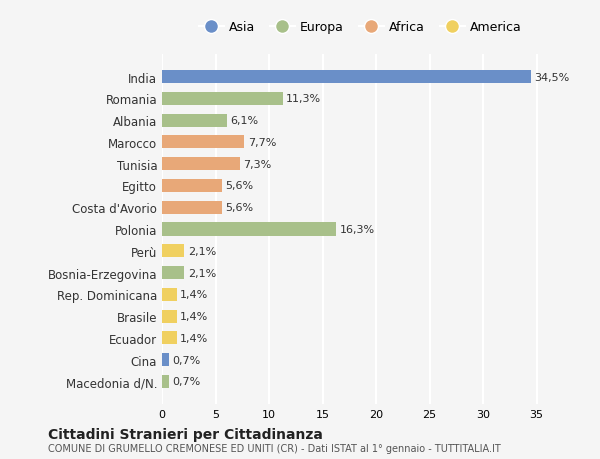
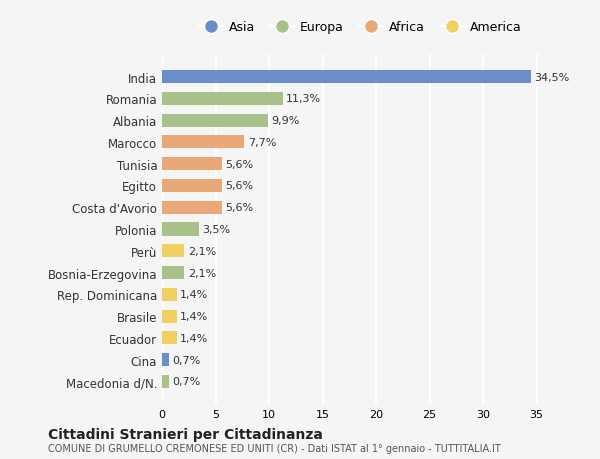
Albania: 6,1% -> 9,9%
Tunisia: 7,3% -> 5,6%
Polonia: 16,3% -> 3,5%
